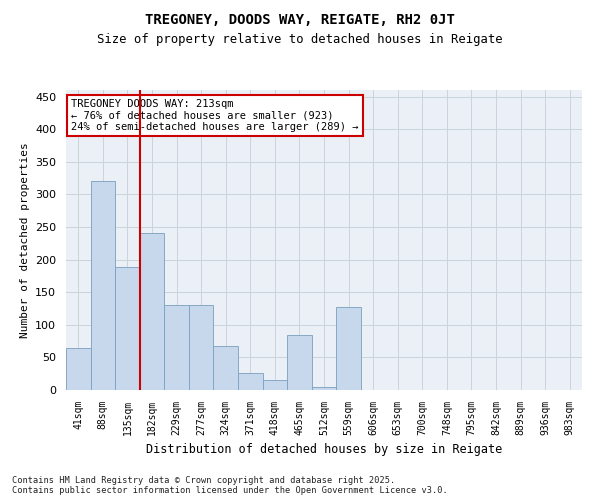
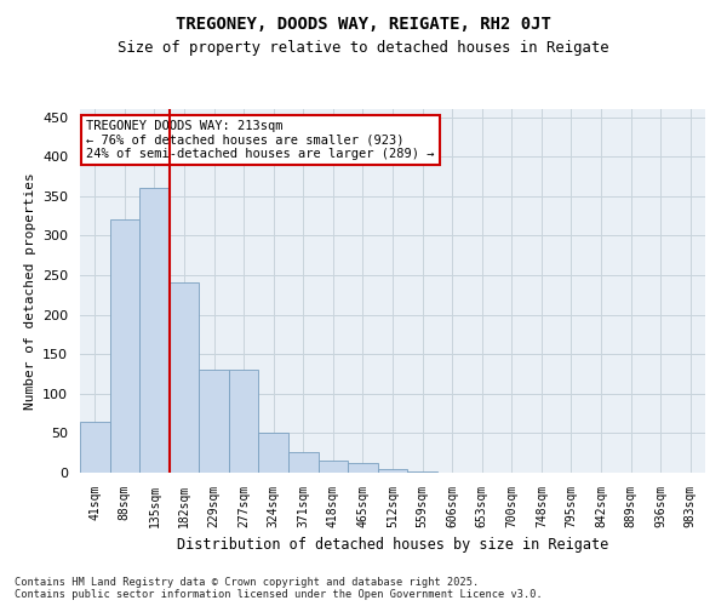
135sqm: 188 -> 360
324sqm: 68 -> 50
465sqm: 84 -> 12
559sqm: 128 -> 2
